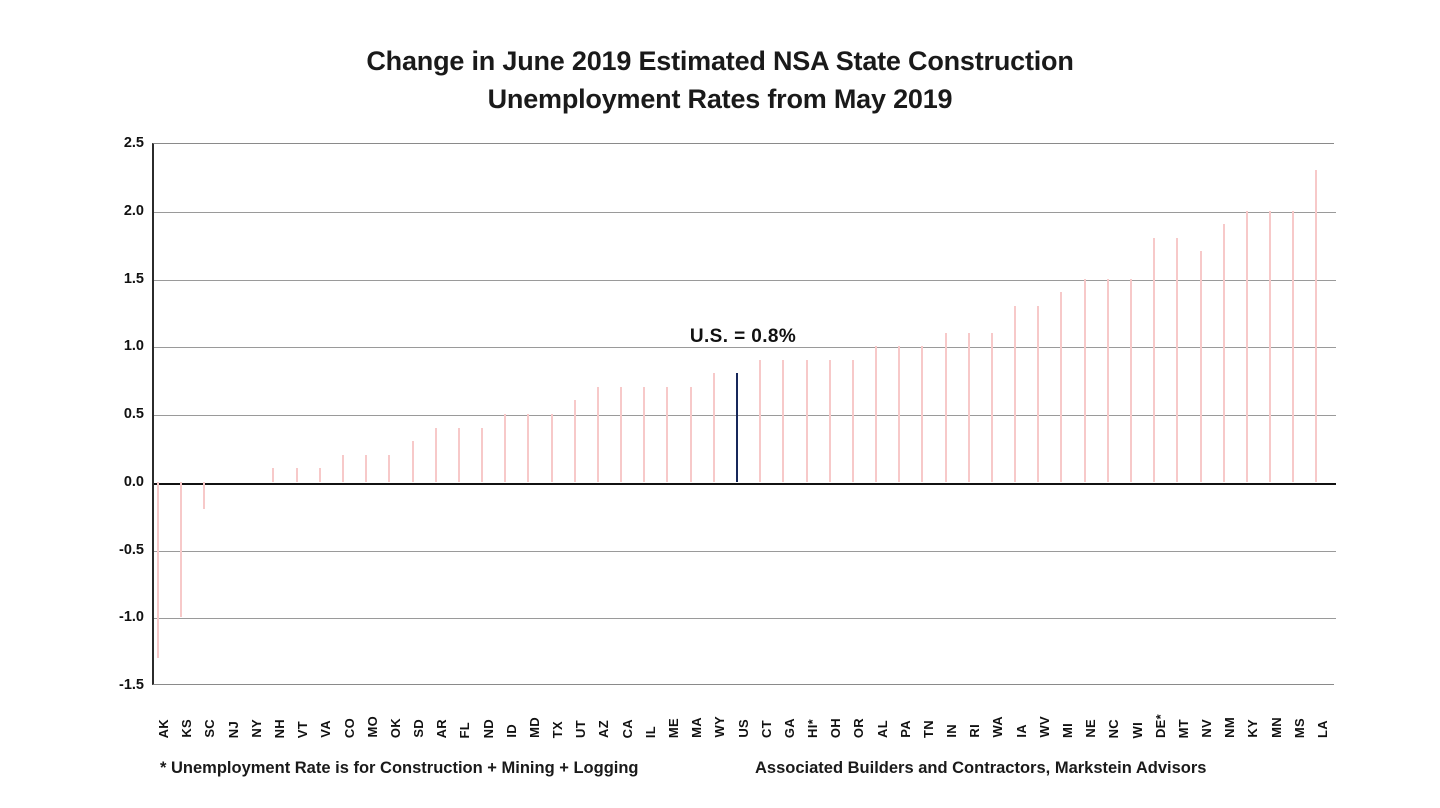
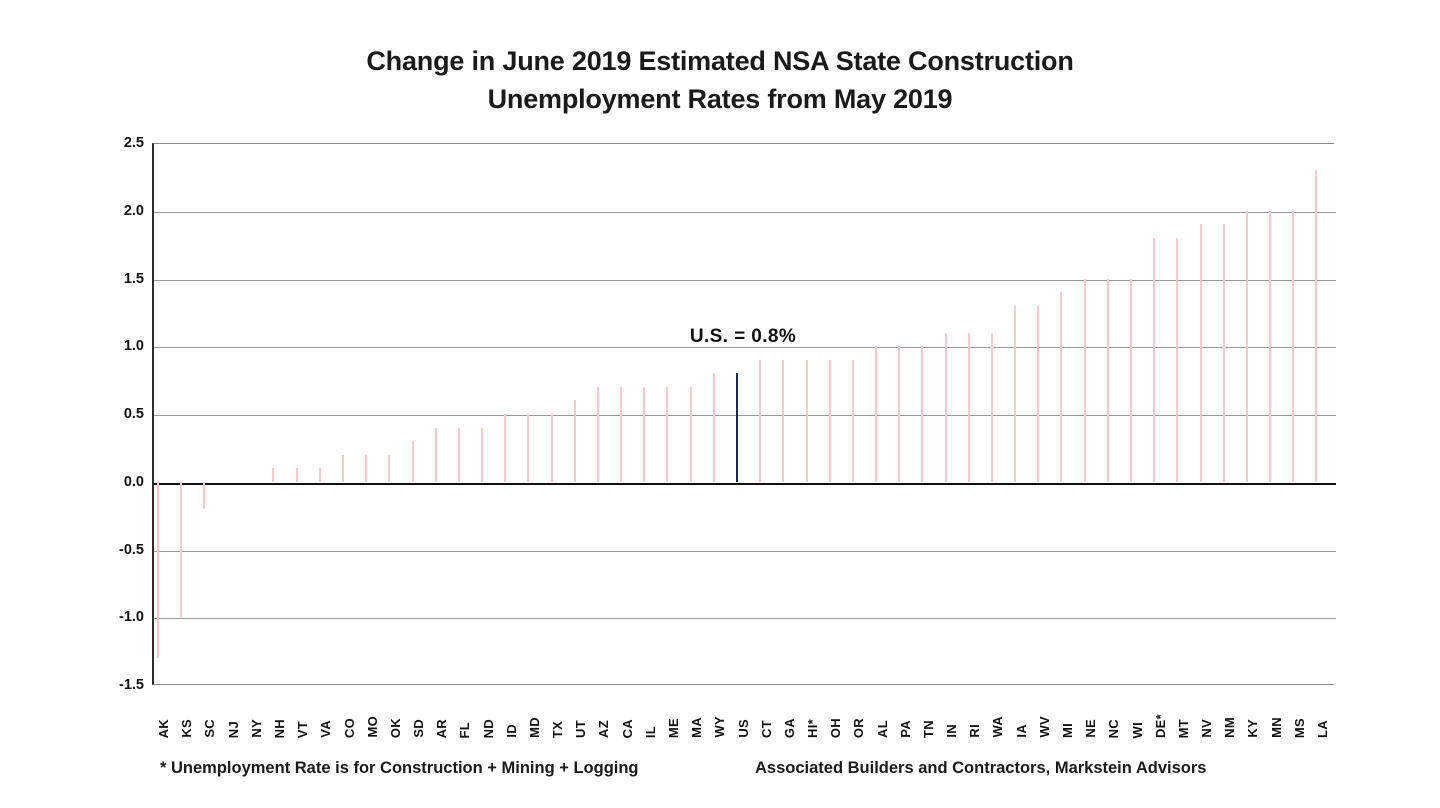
NV: 1.7 -> 1.9
